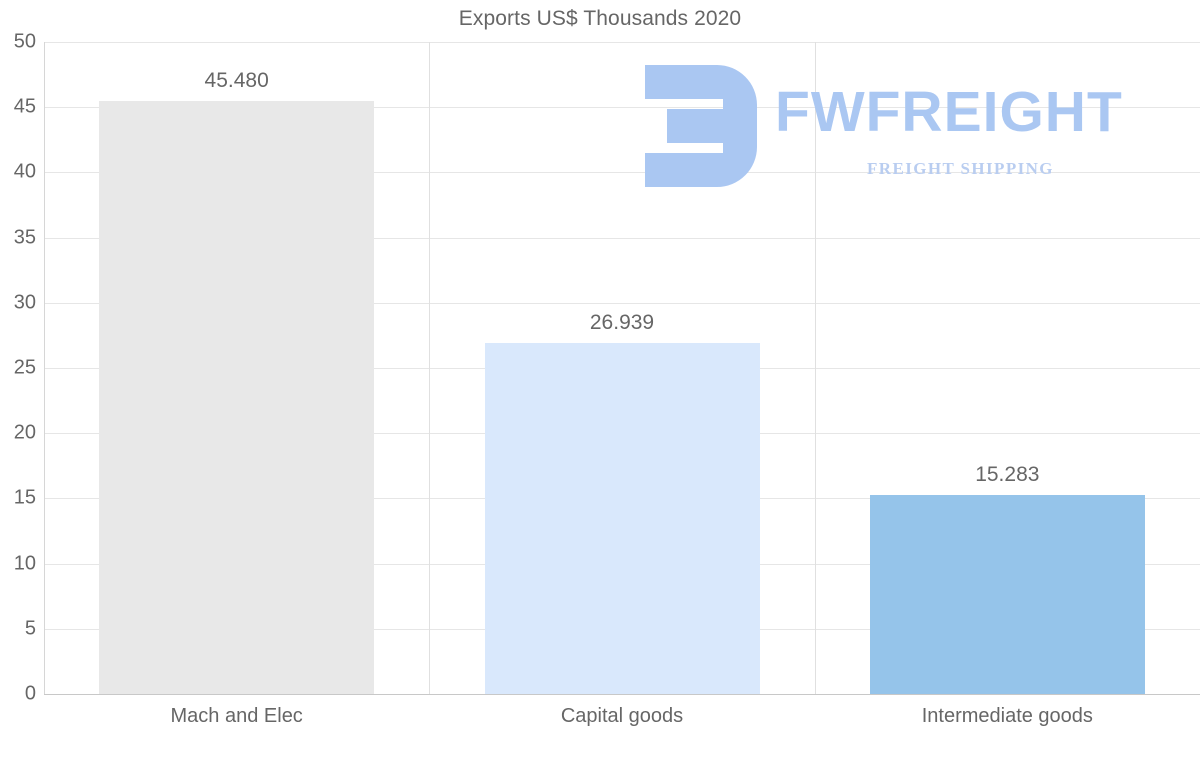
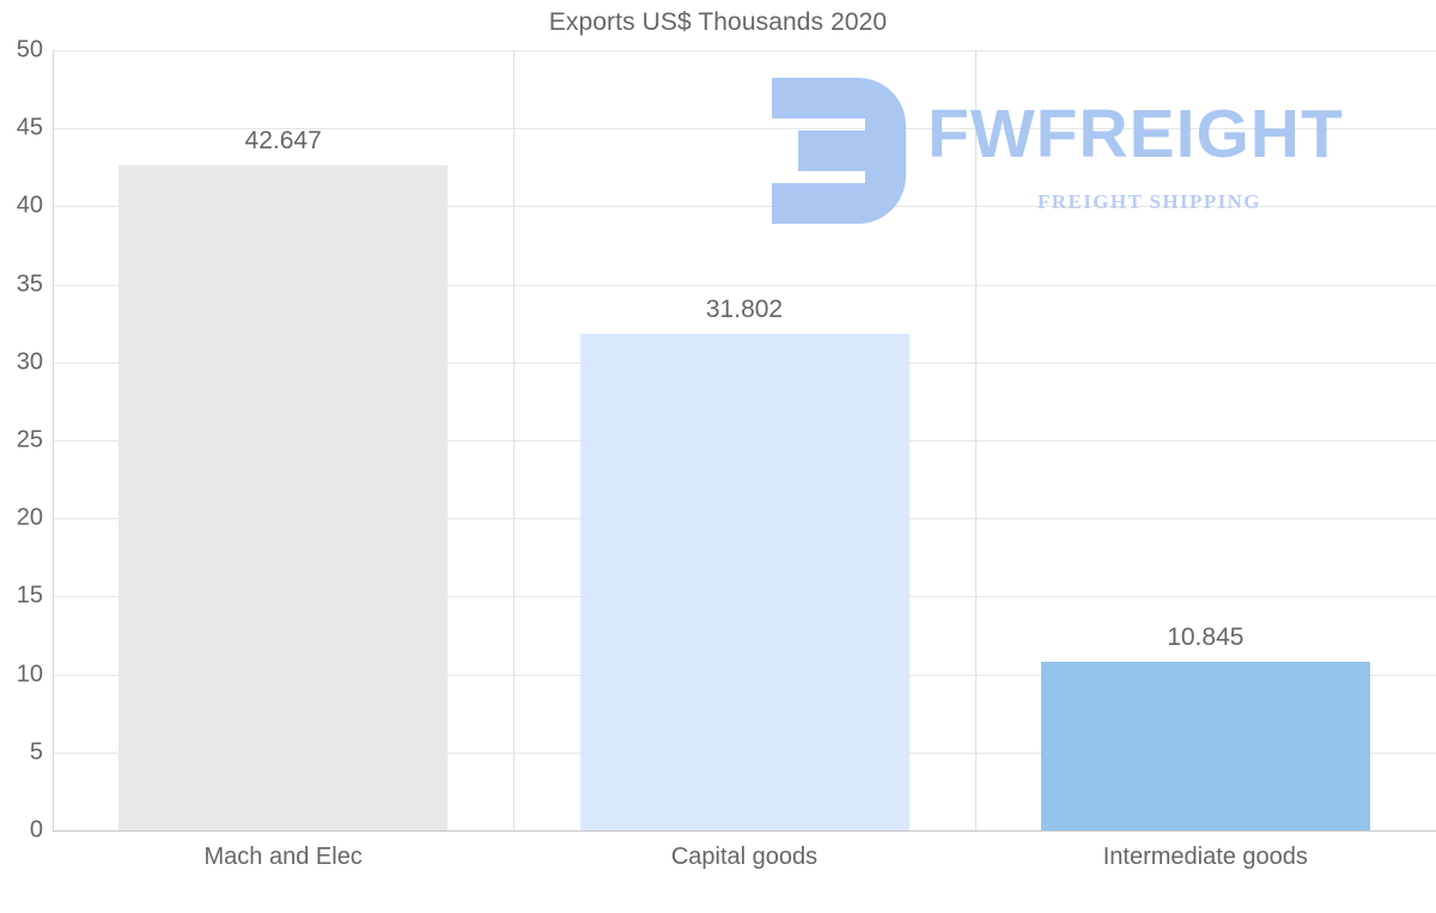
Mach and Elec: 45.480 -> 42.647
Capital goods: 26.939 -> 31.802
Intermediate goods: 15.283 -> 10.845
